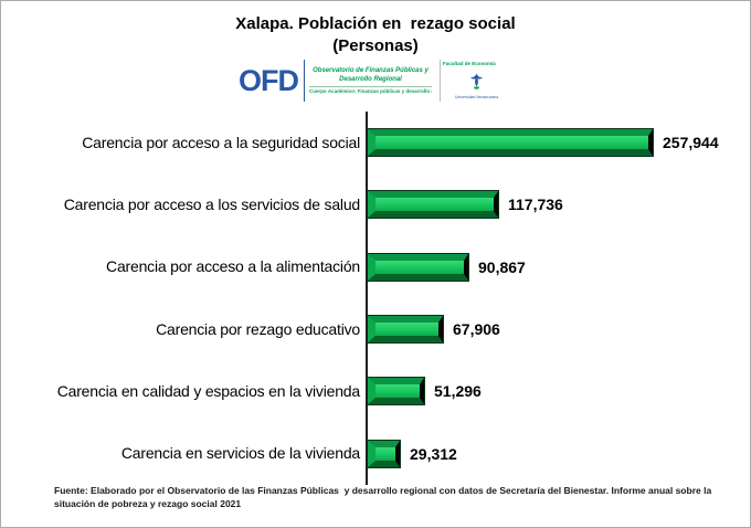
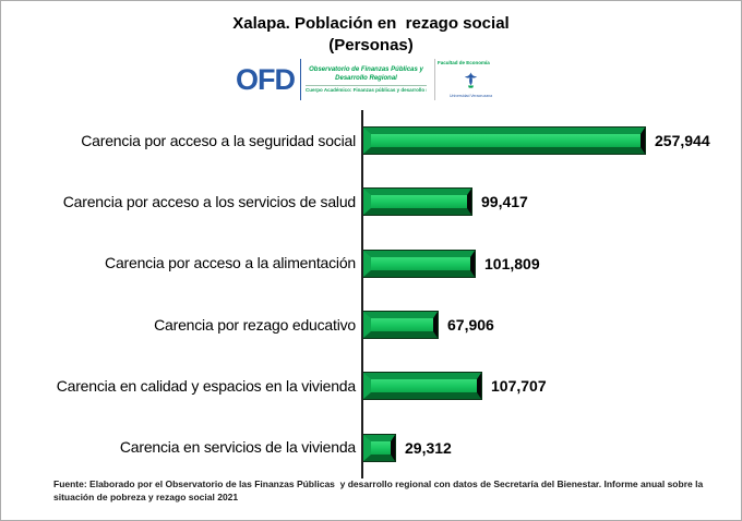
Carencia por acceso a los servicios de salud: 117,736 -> 99,417
Carencia por acceso a la alimentación: 90,867 -> 101,809
Carencia en calidad y espacios en la vivienda: 51,296 -> 107,707
